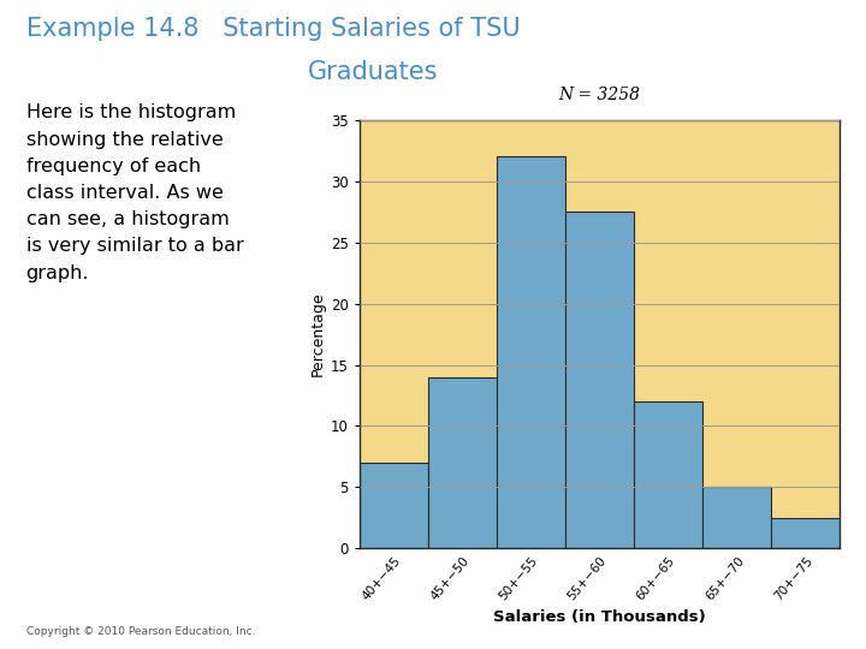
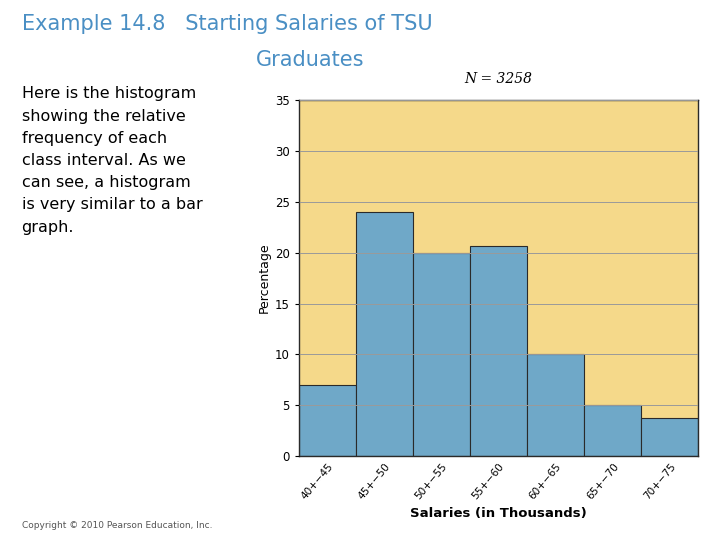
45+−50: 14.0 -> 24.0
50+−55: 32.0 -> 20.0
55+−60: 27.5 -> 20.7
60+−65: 12.0 -> 10.0
70+−75: 2.5 -> 3.8
